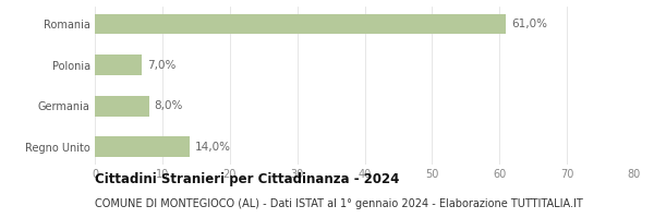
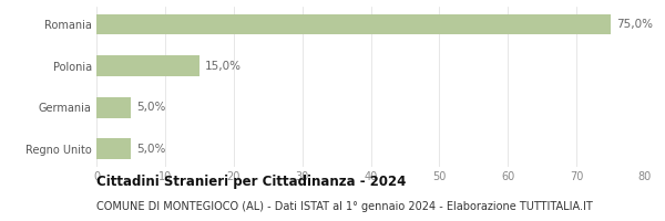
Romania: 61,0% -> 75,0%
Polonia: 7,0% -> 15,0%
Germania: 8,0% -> 5,0%
Regno Unito: 14,0% -> 5,0%
